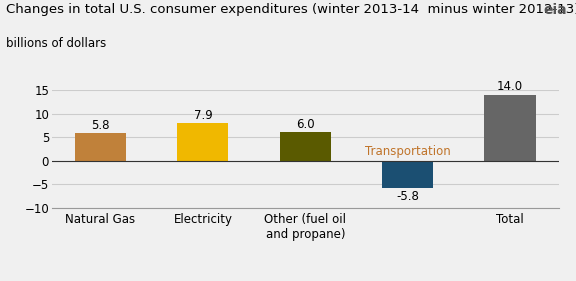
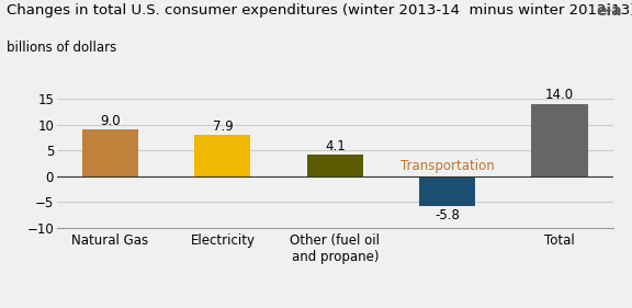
Natural Gas: 5.8 -> 9.0
Other (fuel oil and propane): 6.0 -> 4.1
